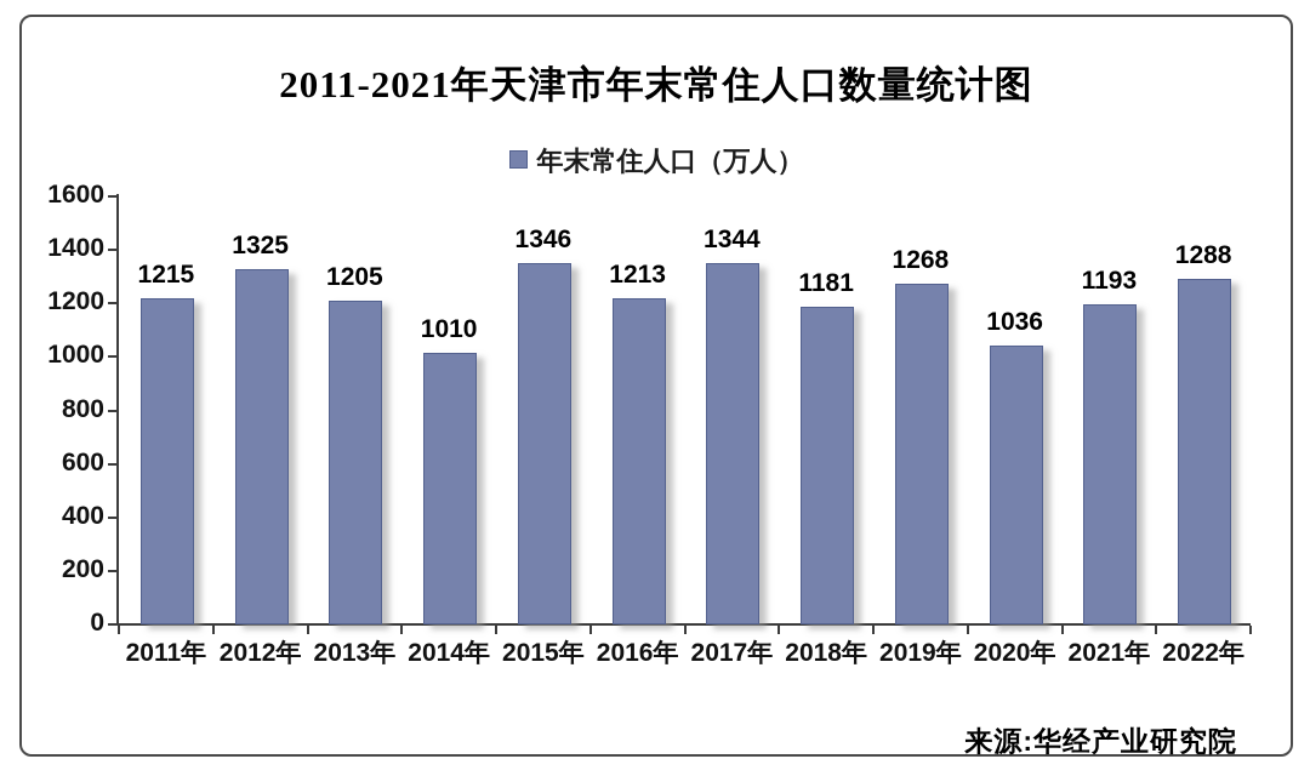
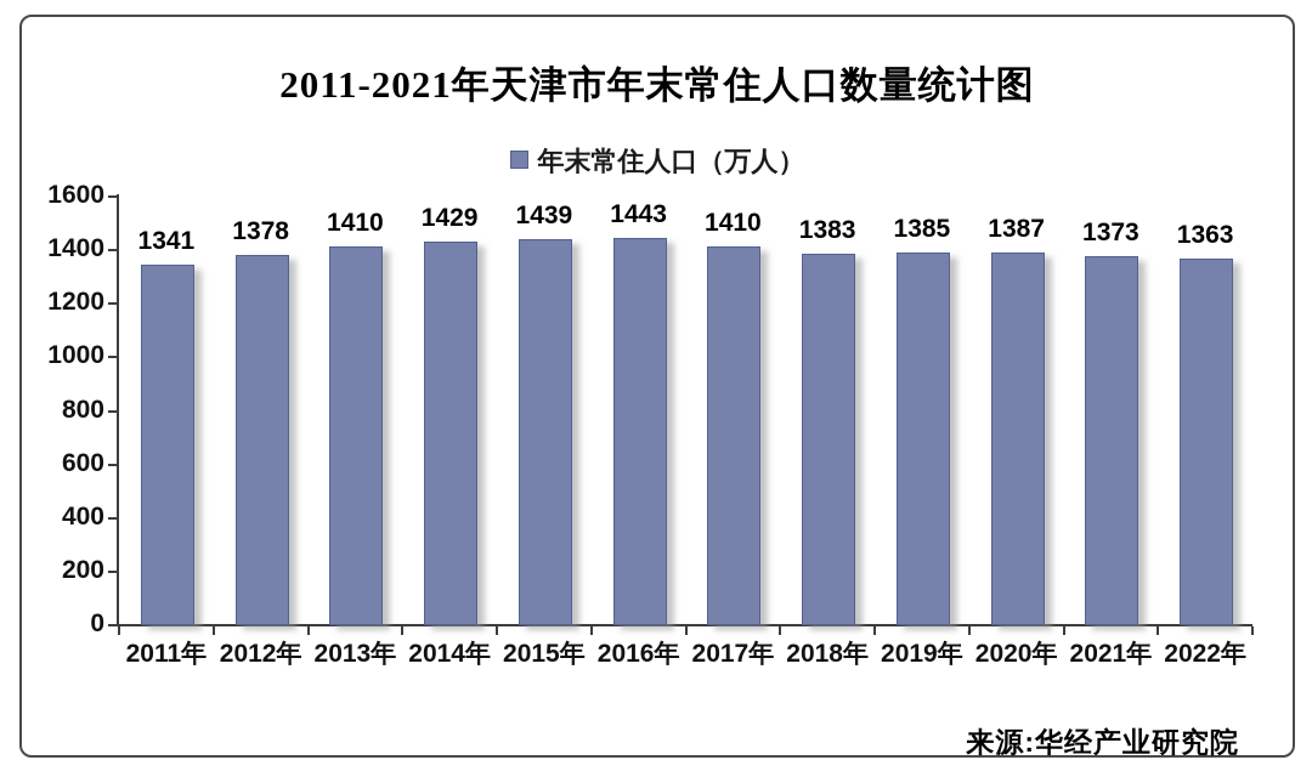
2011年: 1215 -> 1341
2012年: 1325 -> 1378
2013年: 1205 -> 1410
2014年: 1010 -> 1429
2015年: 1346 -> 1439
2016年: 1213 -> 1443
2017年: 1344 -> 1410
2018年: 1181 -> 1383
2019年: 1268 -> 1385
2020年: 1036 -> 1387
2021年: 1193 -> 1373
2022年: 1288 -> 1363
